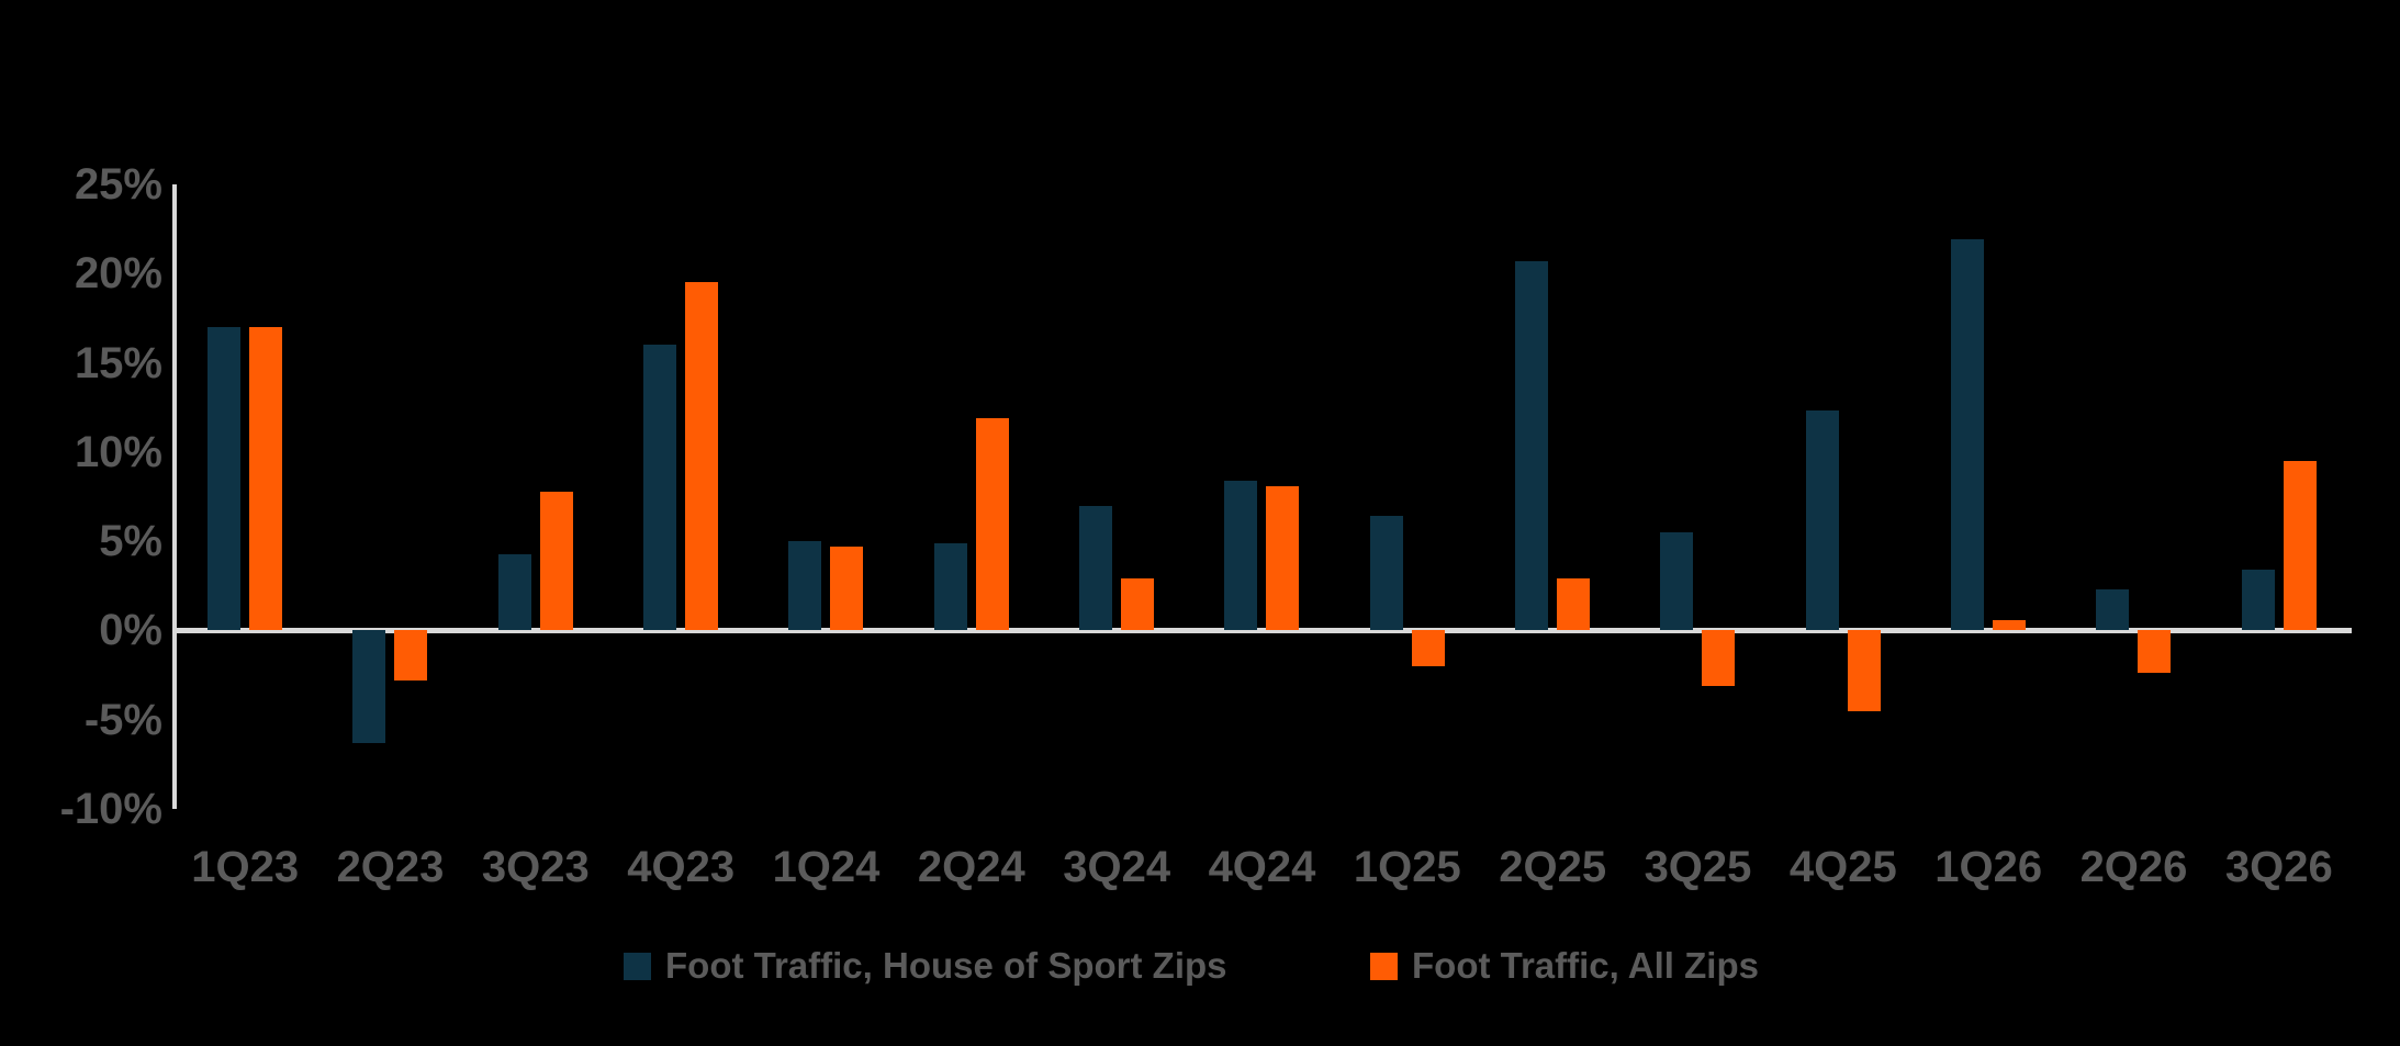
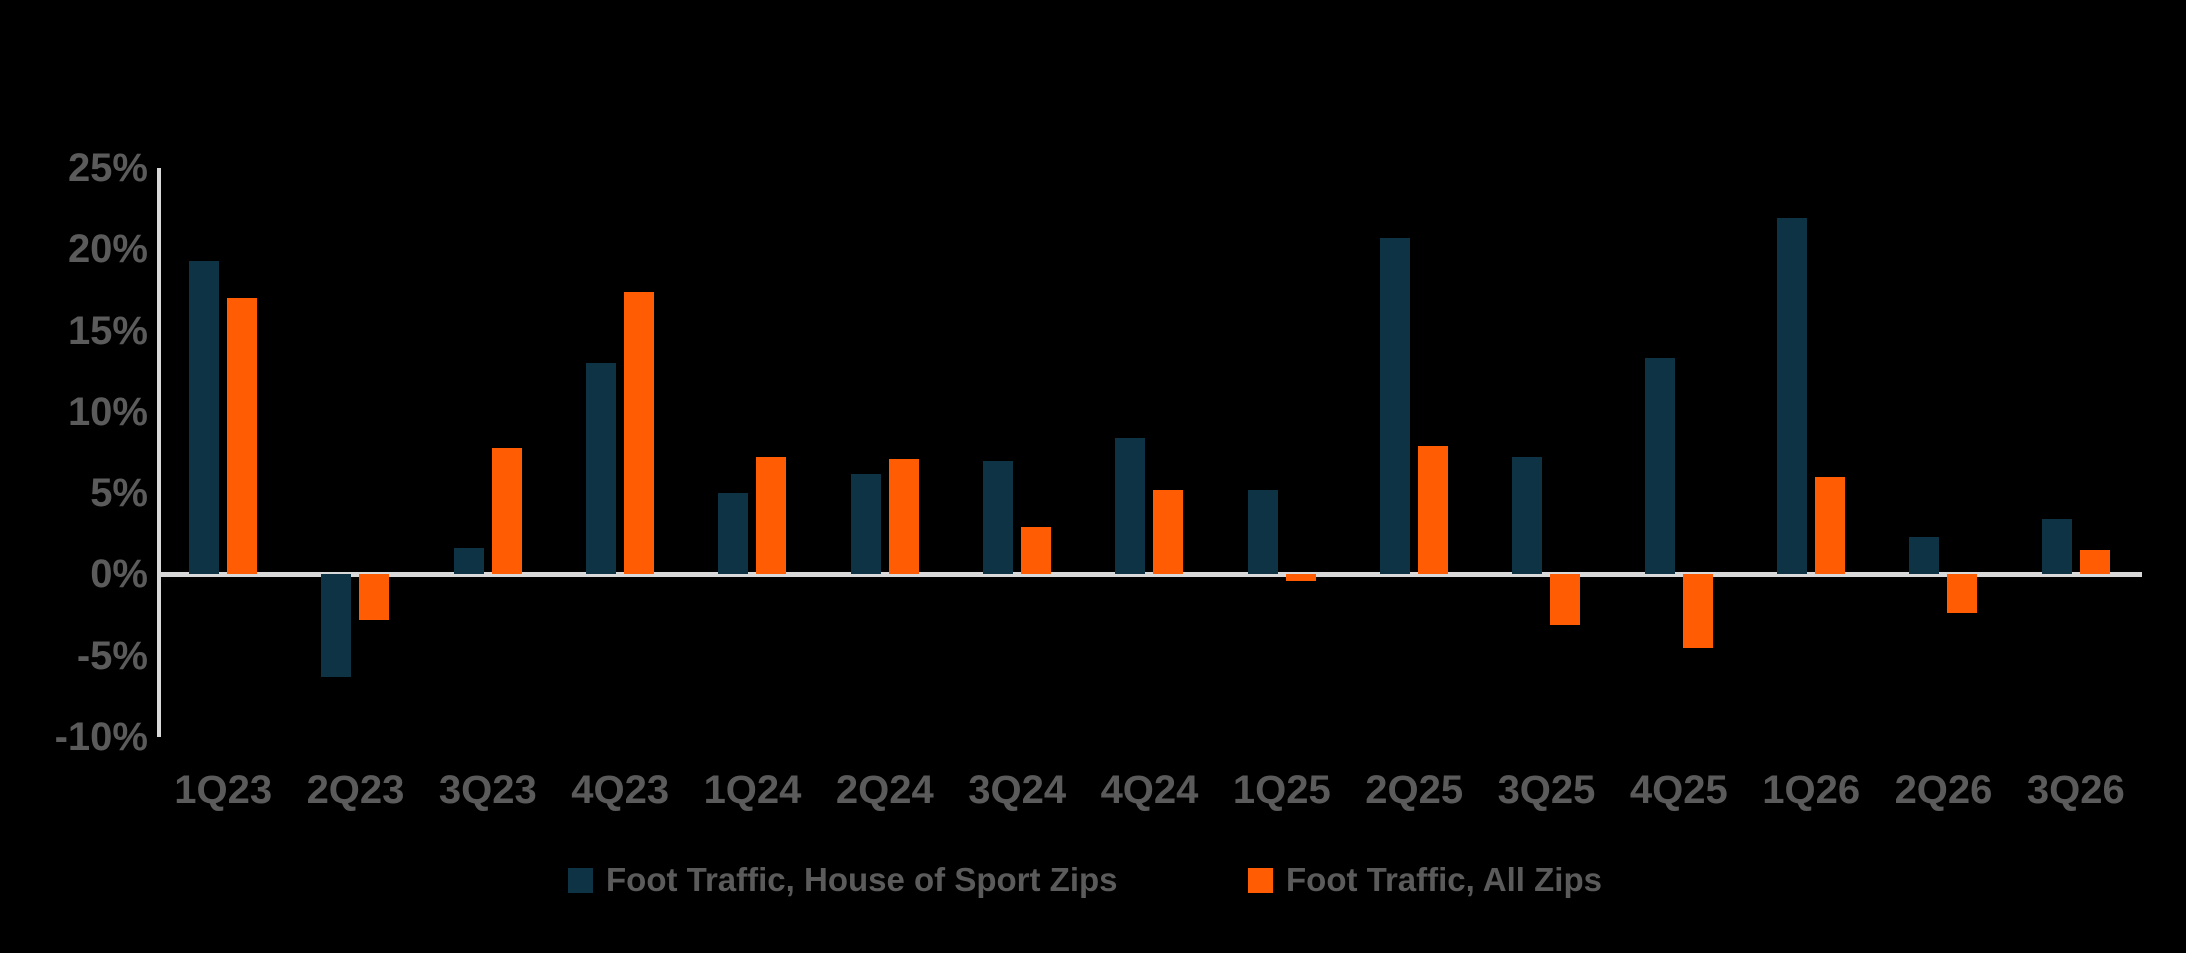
Foot Traffic, House of Sport Zips/1Q23: 17.0% -> 19.3%
Foot Traffic, House of Sport Zips/3Q23: 4.3% -> 1.6%
Foot Traffic, House of Sport Zips/4Q23: 16.0% -> 13.0%
Foot Traffic, All Zips/4Q23: 19.5% -> 17.4%
Foot Traffic, All Zips/1Q24: 4.7% -> 7.2%
Foot Traffic, House of Sport Zips/2Q24: 4.9% -> 6.2%
Foot Traffic, All Zips/2Q24: 11.9% -> 7.1%
Foot Traffic, All Zips/4Q24: 8.1% -> 5.2%
Foot Traffic, House of Sport Zips/1Q25: 6.4% -> 5.2%
Foot Traffic, All Zips/1Q25: -2.0% -> -0.4%
Foot Traffic, All Zips/2Q25: 2.9% -> 7.9%
Foot Traffic, House of Sport Zips/3Q25: 5.5% -> 7.2%
Foot Traffic, House of Sport Zips/4Q25: 12.3% -> 13.3%
Foot Traffic, All Zips/1Q26: 0.6% -> 6.0%
Foot Traffic, All Zips/3Q26: 9.5% -> 1.5%
